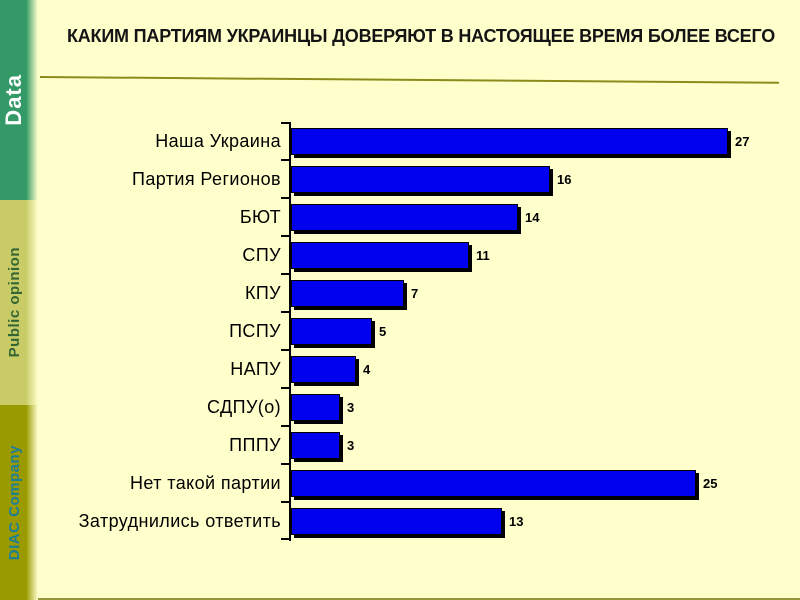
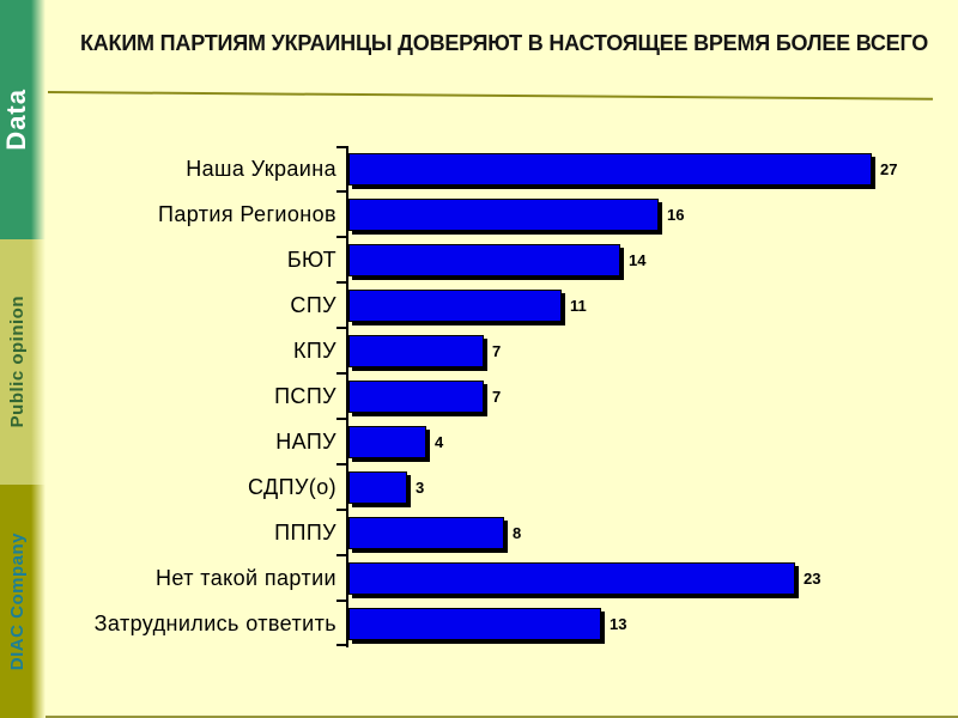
ПСПУ: 5 -> 7
ПППУ: 3 -> 8
Нет такой партии: 25 -> 23
